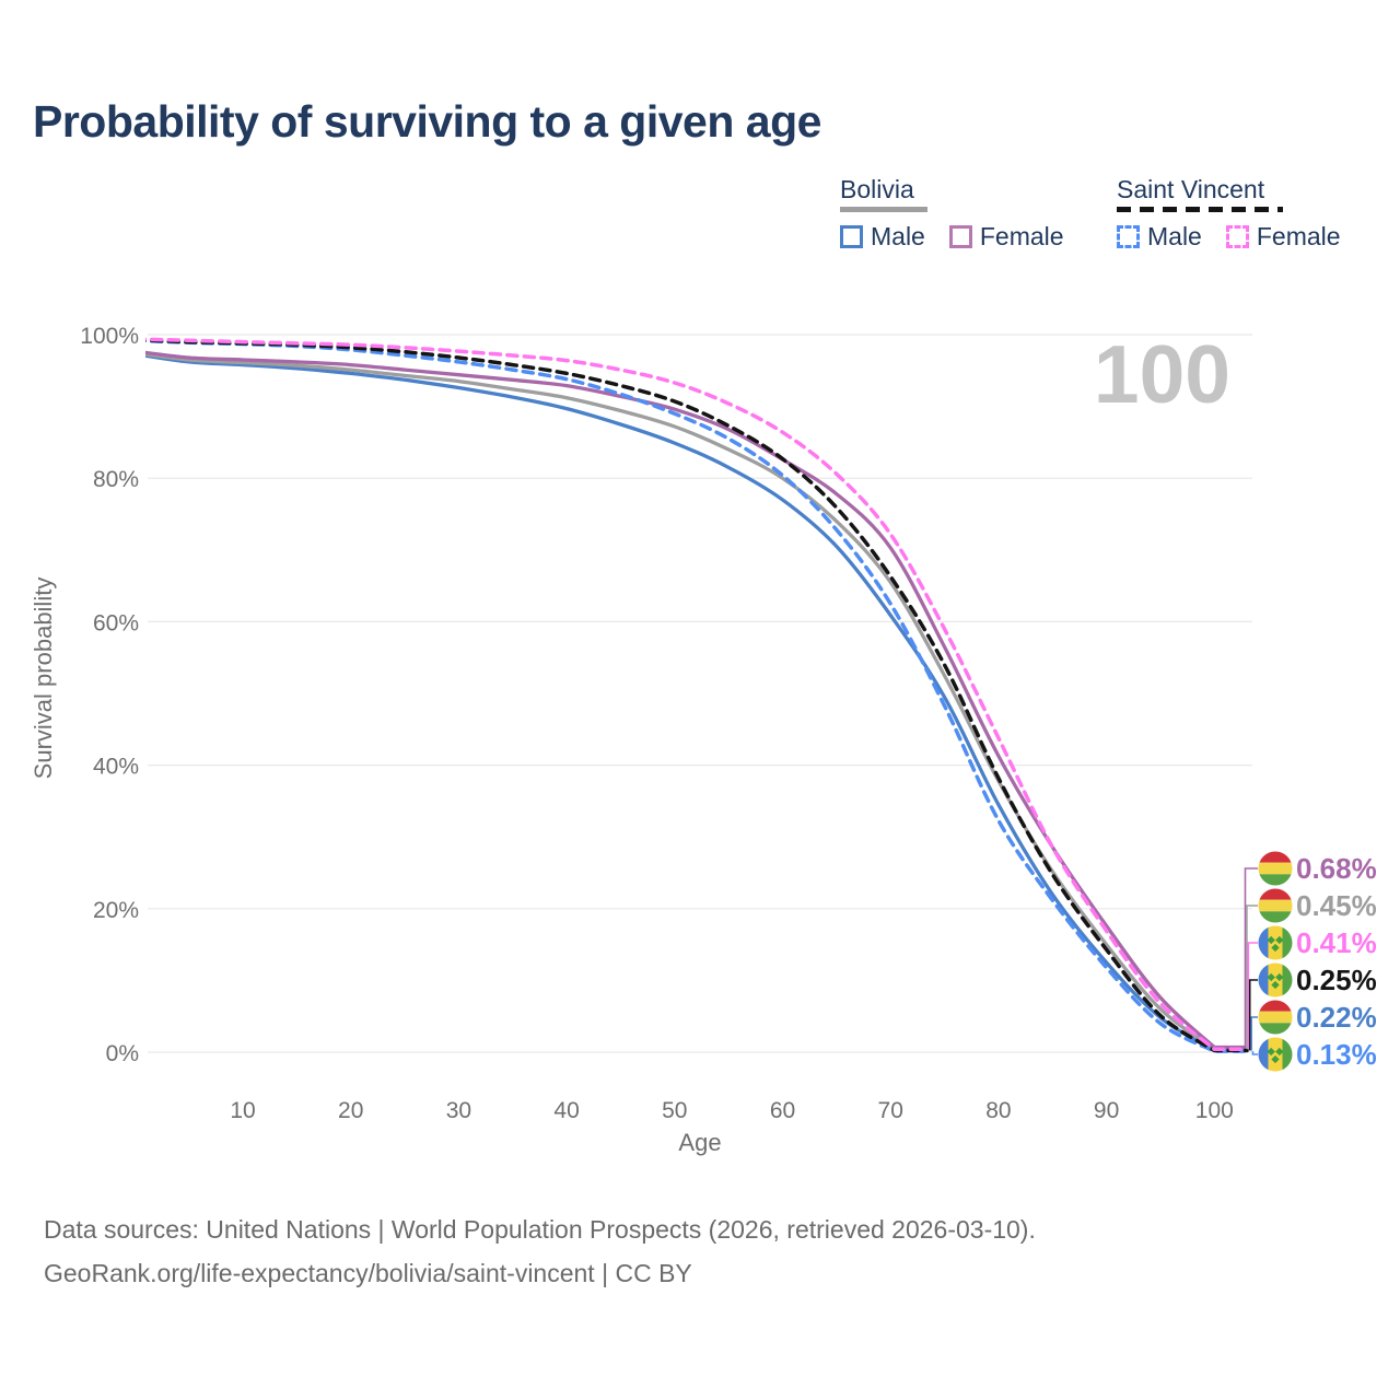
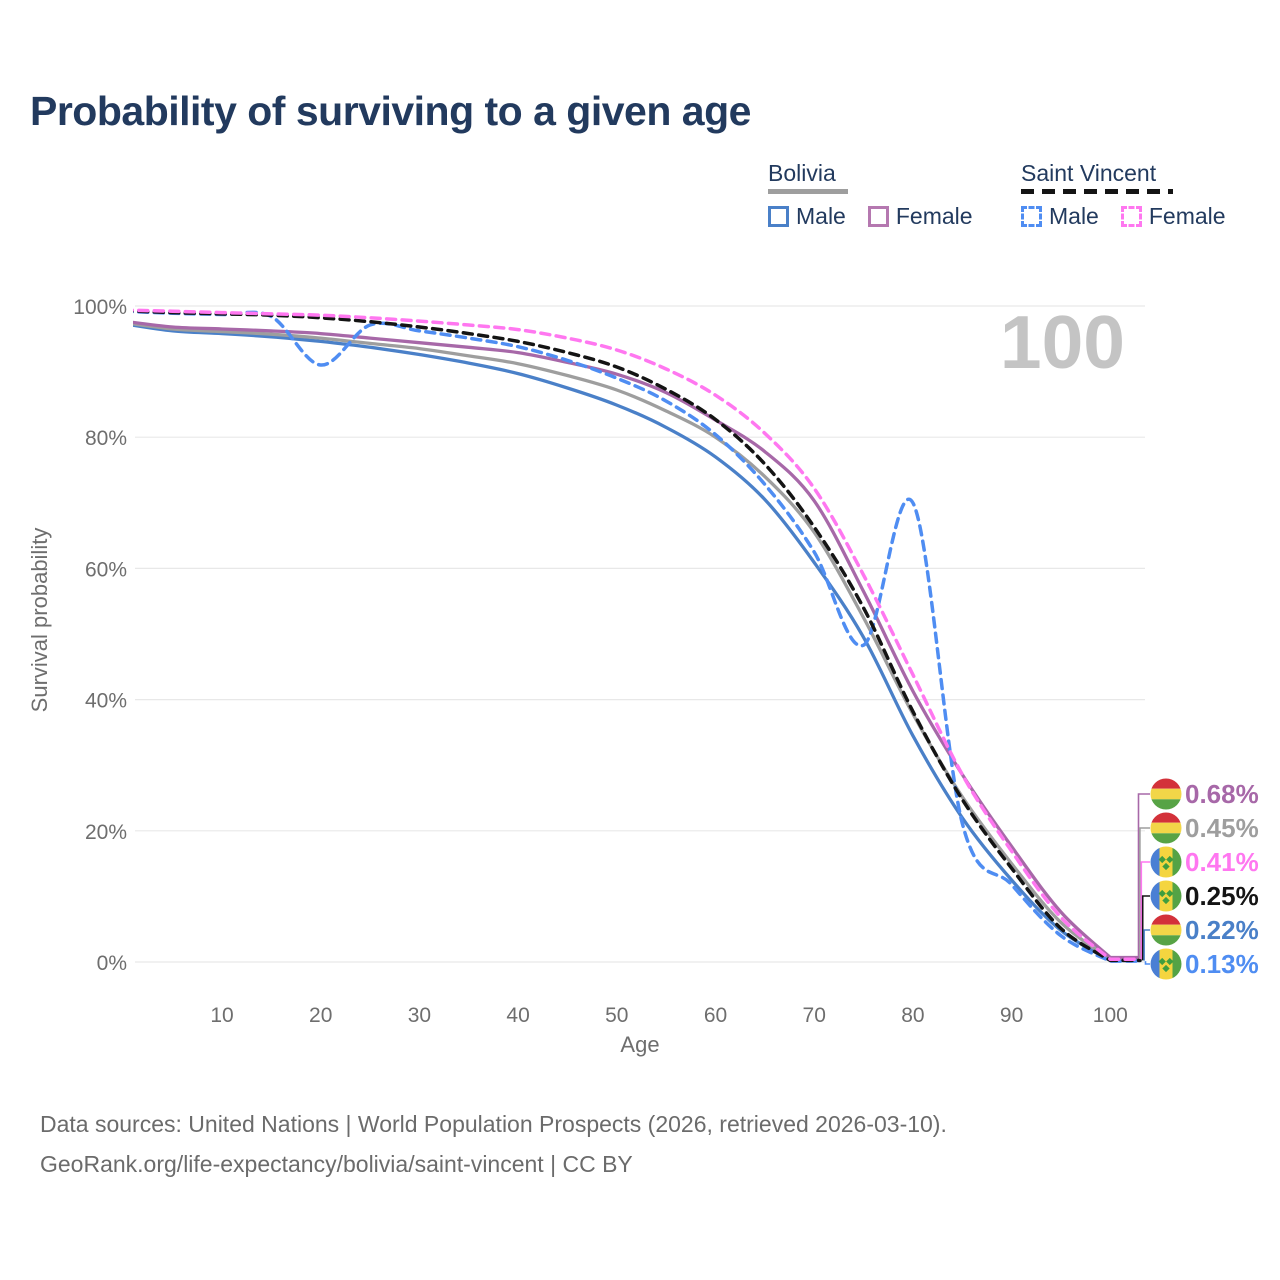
Saint Vincent Male/20: 98% -> 91%
Saint Vincent Male/80: 32% -> 70%
